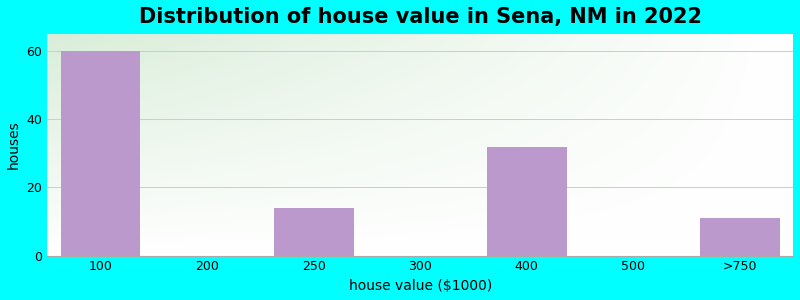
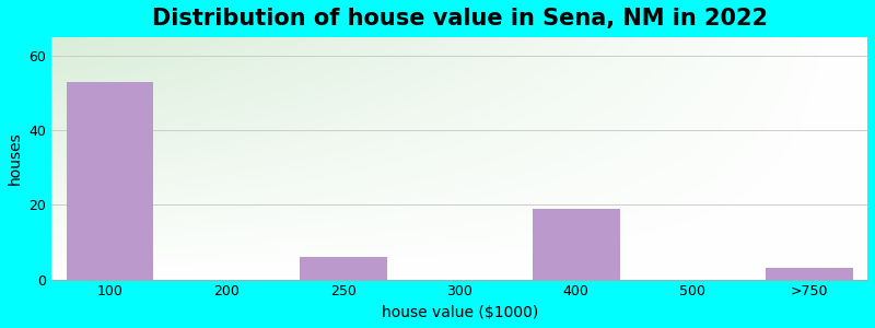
100: 60 -> 53
250: 14 -> 6
400: 32 -> 19
>750: 11 -> 3
